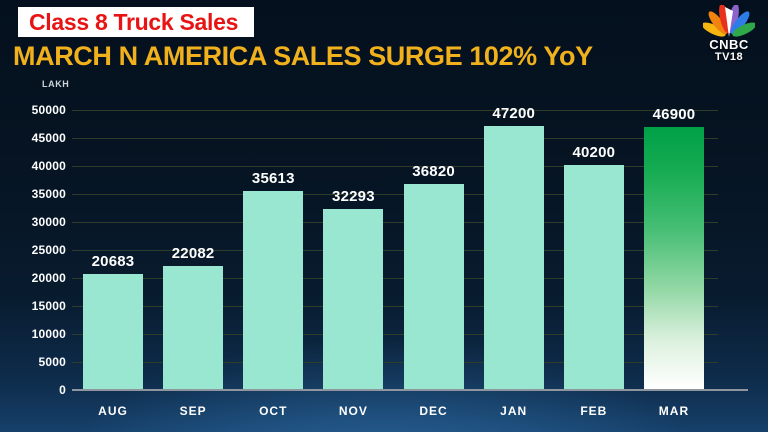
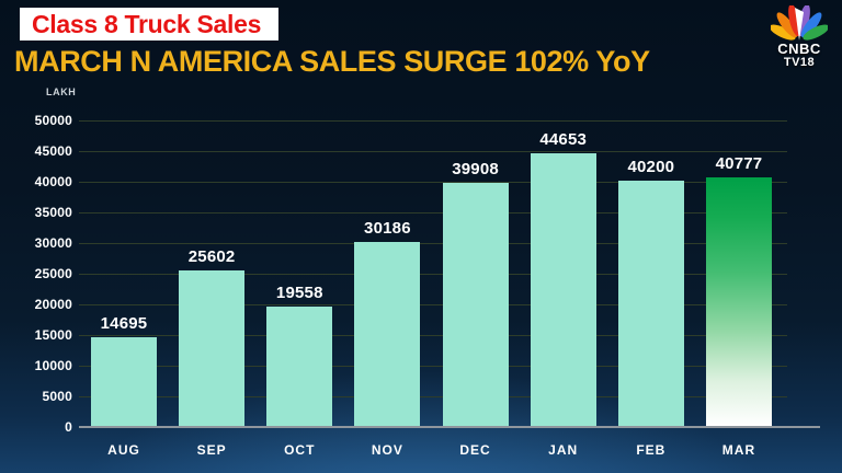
AUG: 20683 -> 14695
SEP: 22082 -> 25602
OCT: 35613 -> 19558
NOV: 32293 -> 30186
DEC: 36820 -> 39908
JAN: 47200 -> 44653
MAR: 46900 -> 40777
